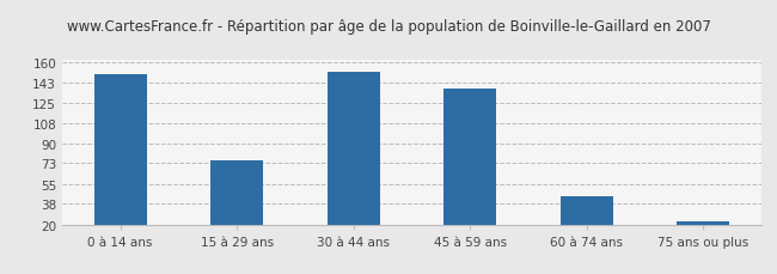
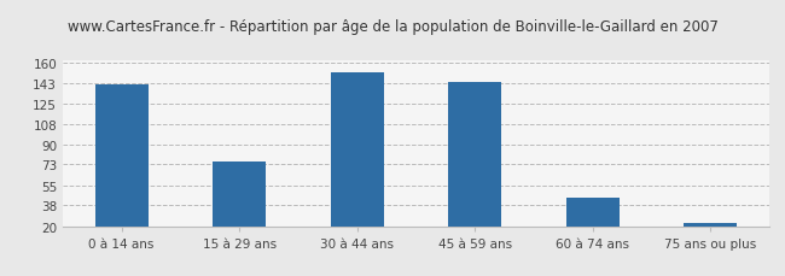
0 à 14 ans: 150 -> 142
45 à 59 ans: 138 -> 144
